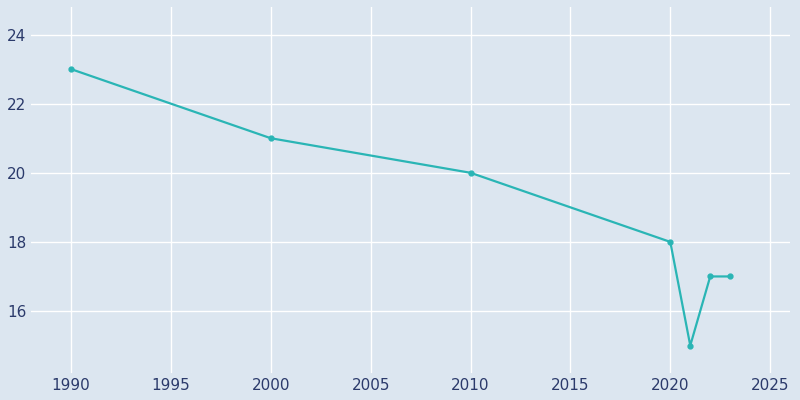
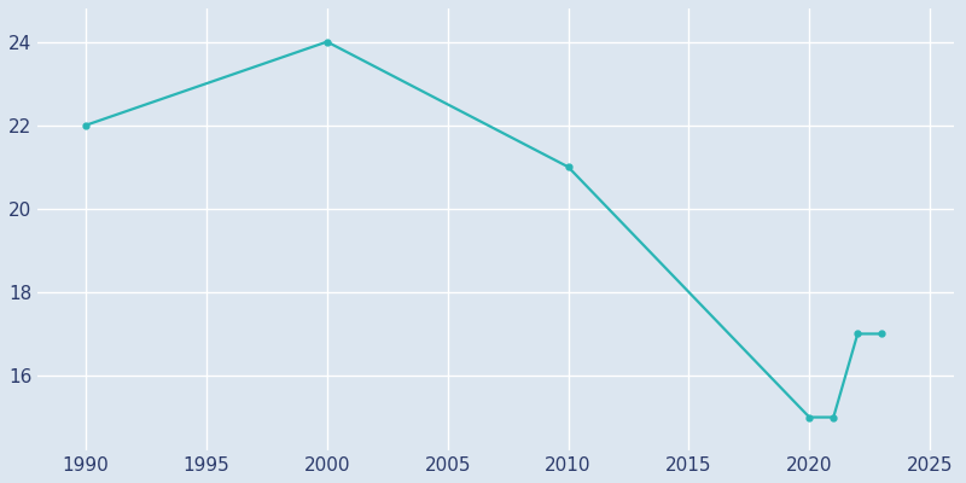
1990: 23 -> 22
2000: 21 -> 24
2010: 20 -> 21
2020: 18 -> 15
